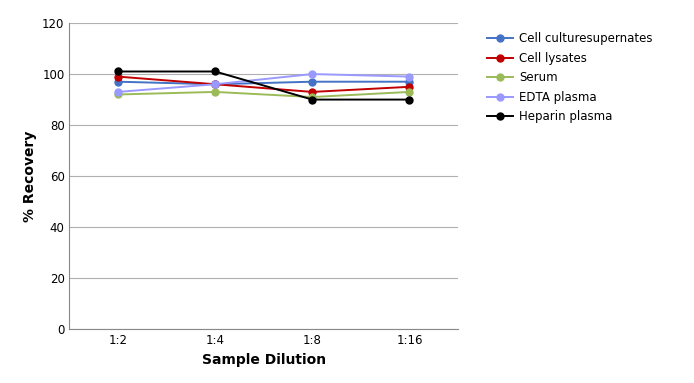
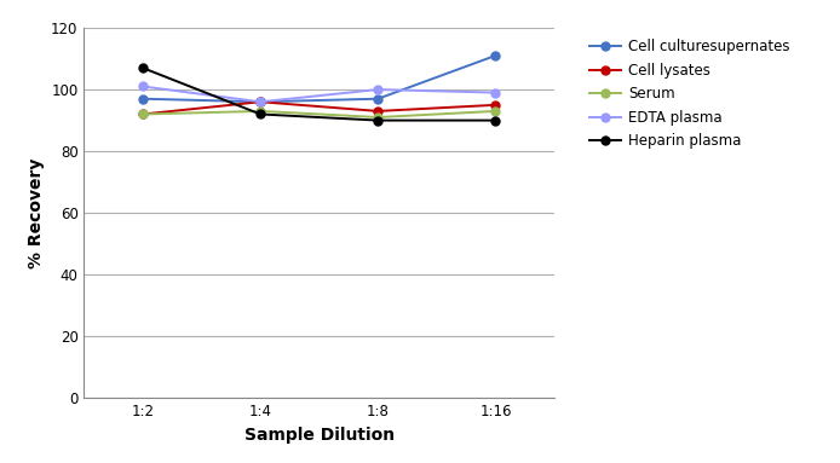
Cell lysates/1:2: 99 -> 92
EDTA plasma/1:2: 93 -> 101
Heparin plasma/1:2: 101 -> 107
Heparin plasma/1:4: 101 -> 92
Cell culturesupernates/1:16: 97 -> 111
